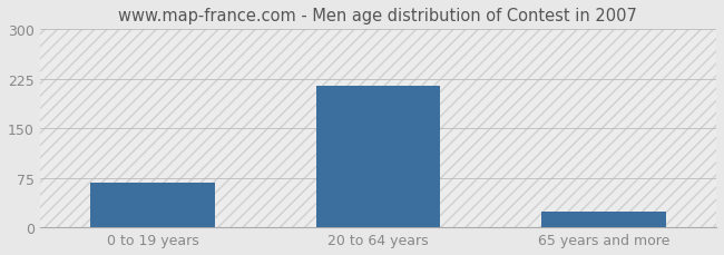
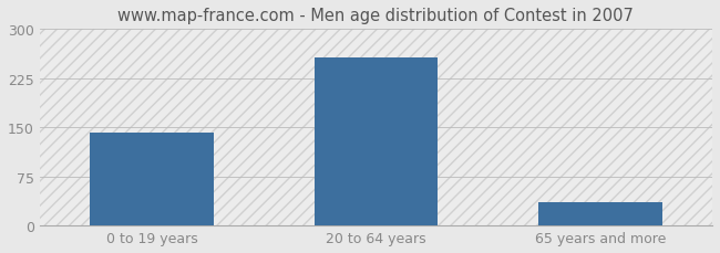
0 to 19 years: 68 -> 142
20 to 64 years: 214 -> 257
65 years and more: 24 -> 35
